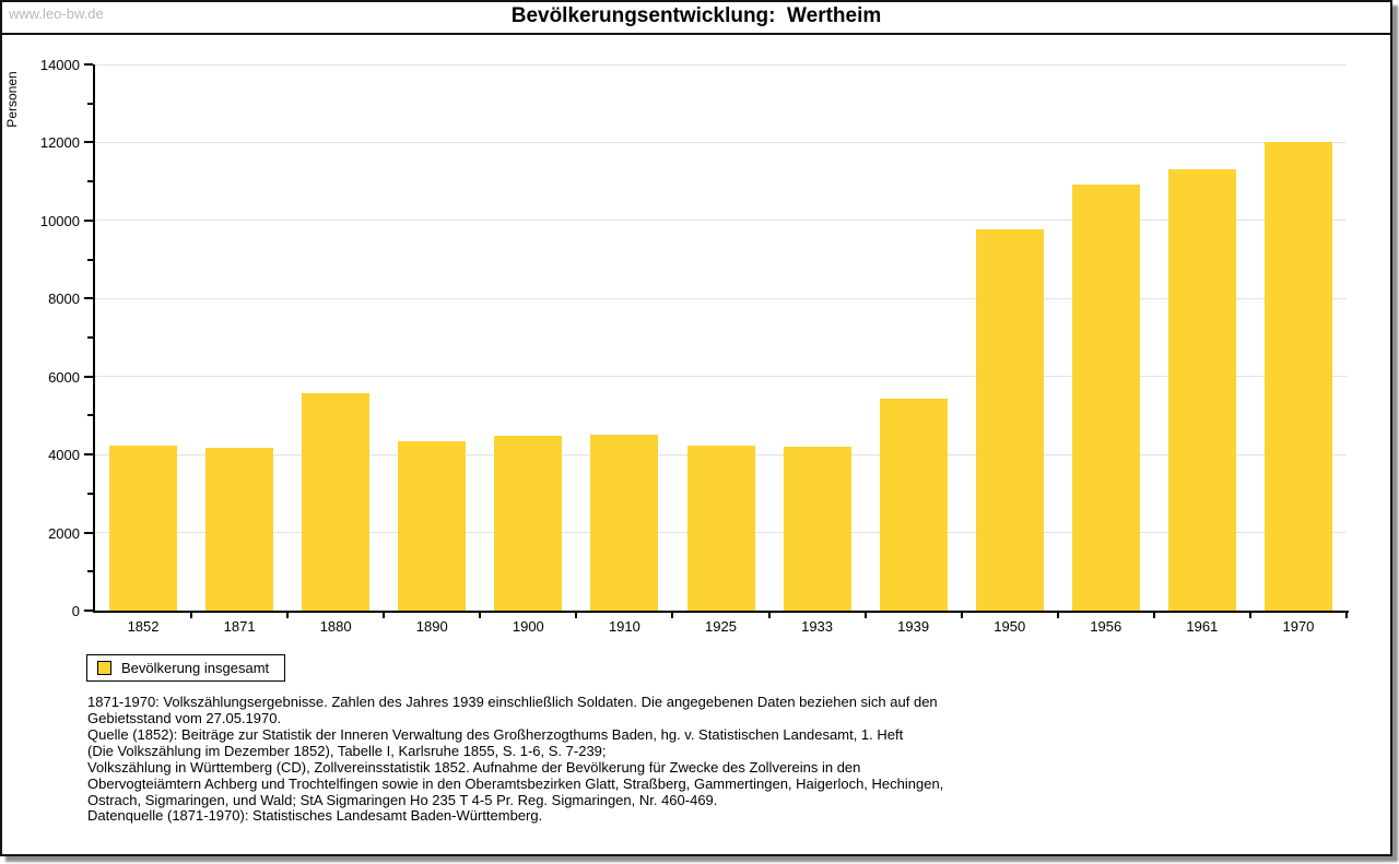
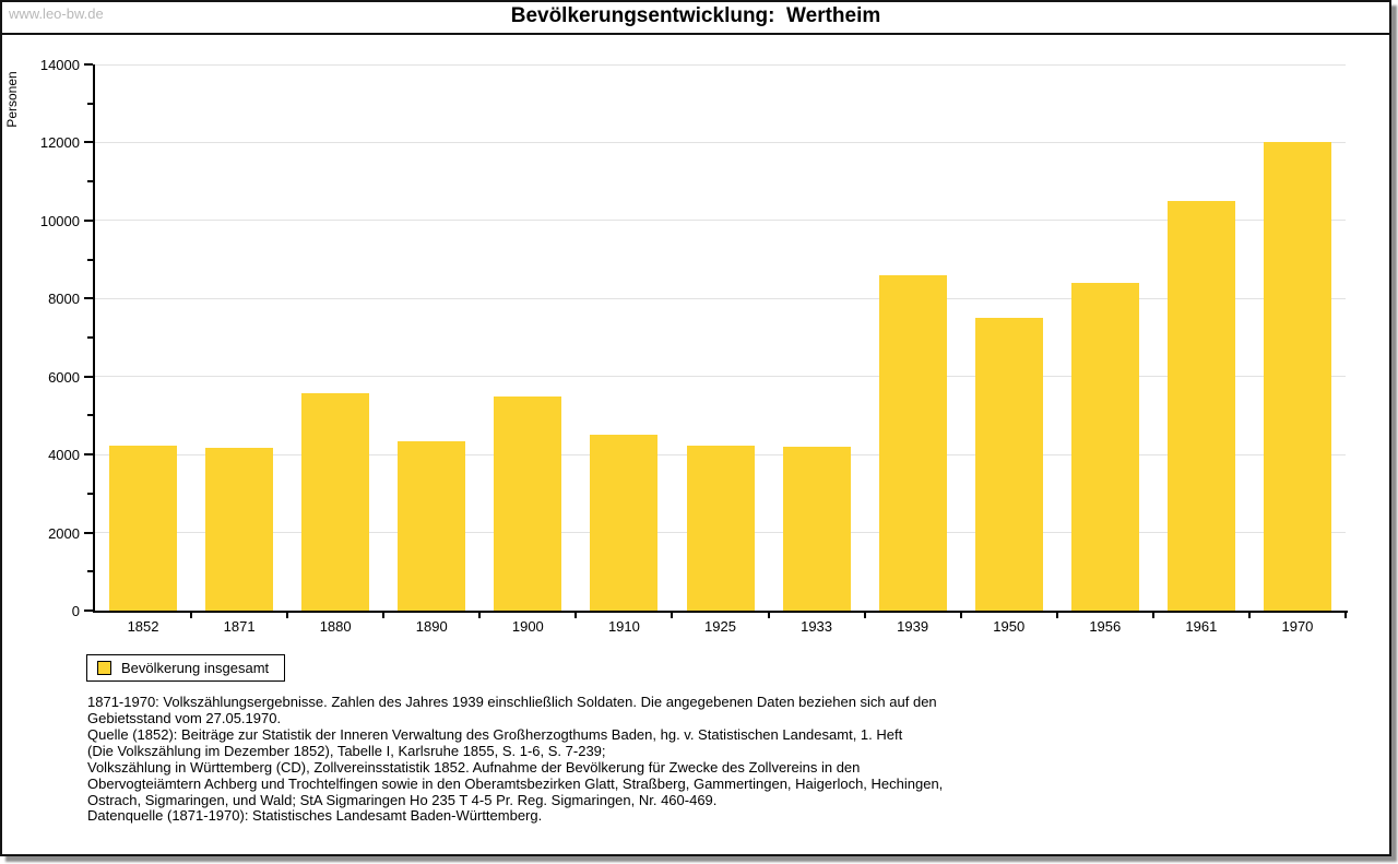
1900: 4500 -> 5500
1939: 5400 -> 8600
1950: 9800 -> 7500
1956: 10900 -> 8400
1961: 11300 -> 10500
